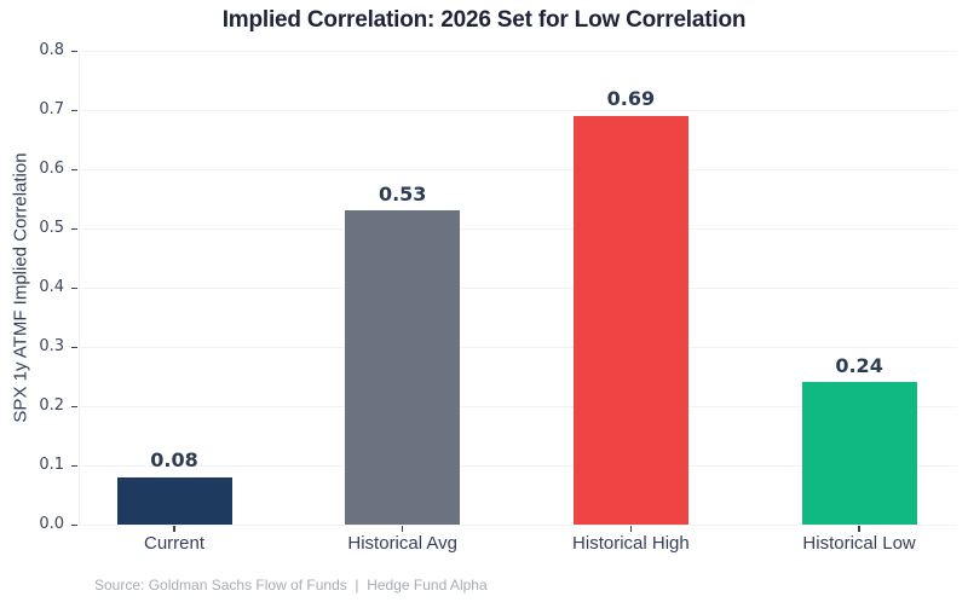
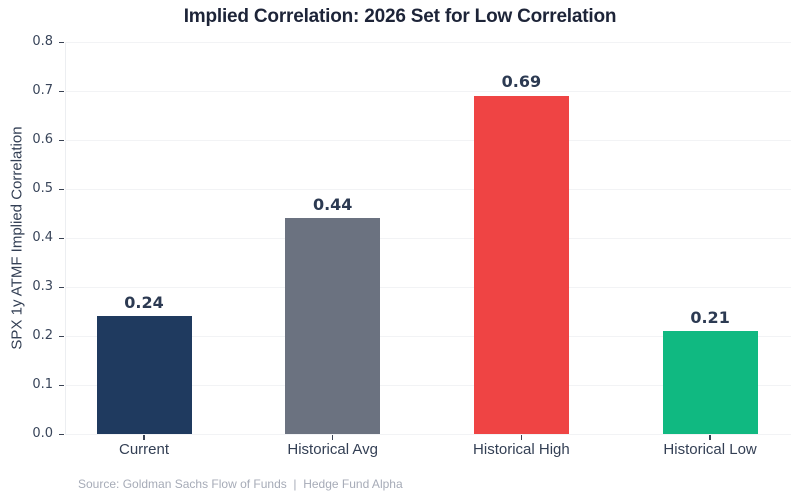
Current: 0.08 -> 0.24
Historical Avg: 0.53 -> 0.44
Historical Low: 0.24 -> 0.21
